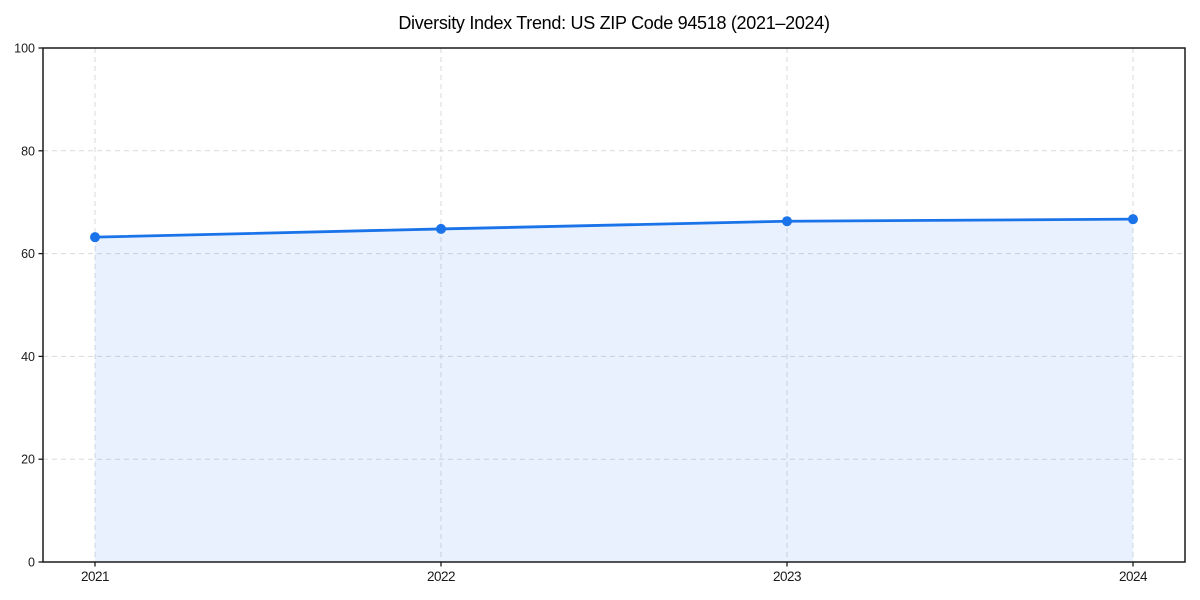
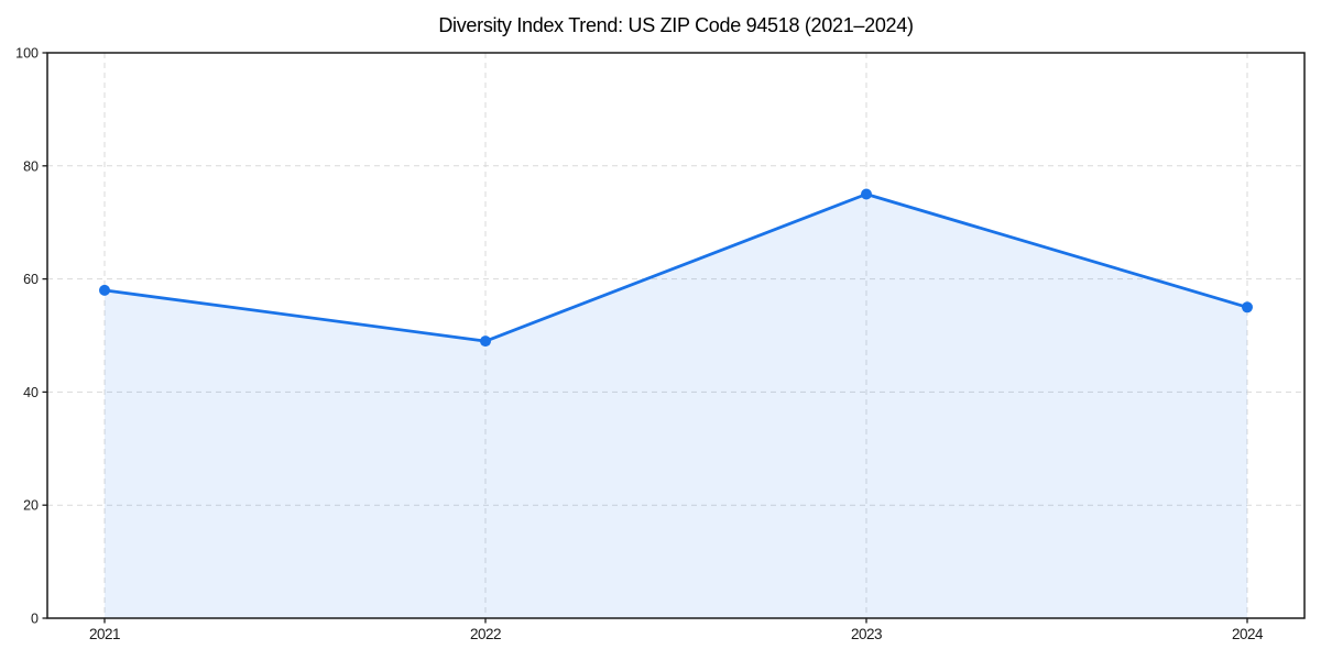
2021: 63 -> 58
2022: 65 -> 49
2023: 66 -> 75
2024: 67 -> 55
